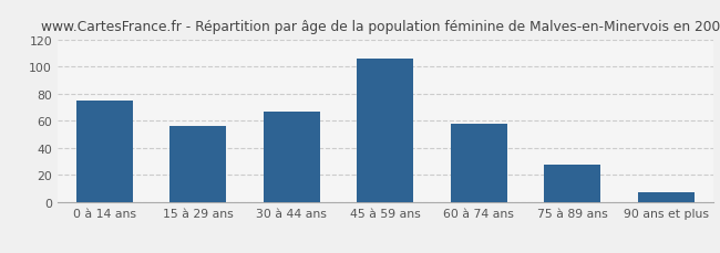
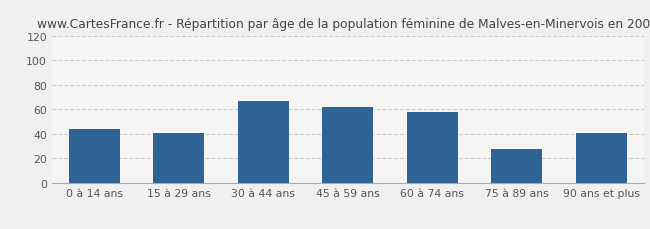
0 à 14 ans: 75 -> 44
15 à 29 ans: 56 -> 41
45 à 59 ans: 106 -> 62
90 ans et plus: 7 -> 41
